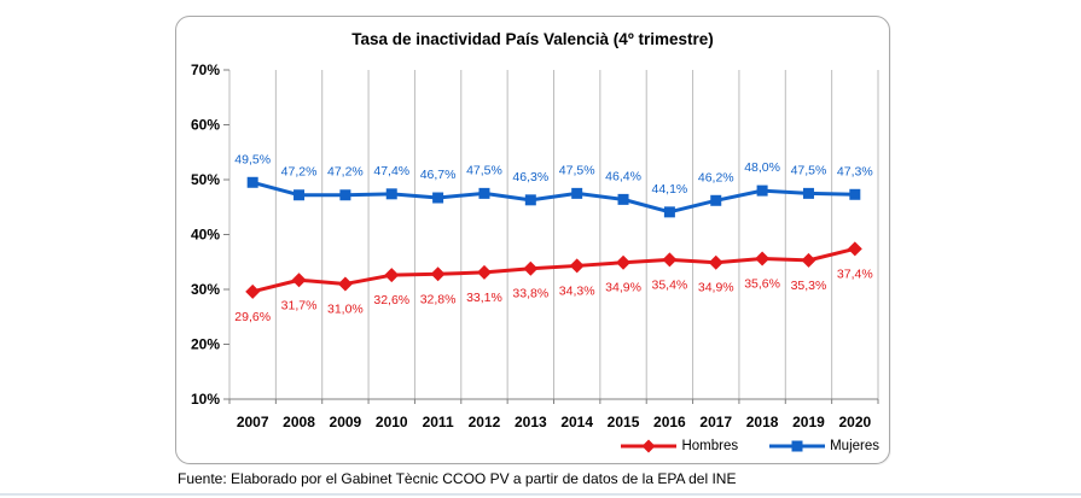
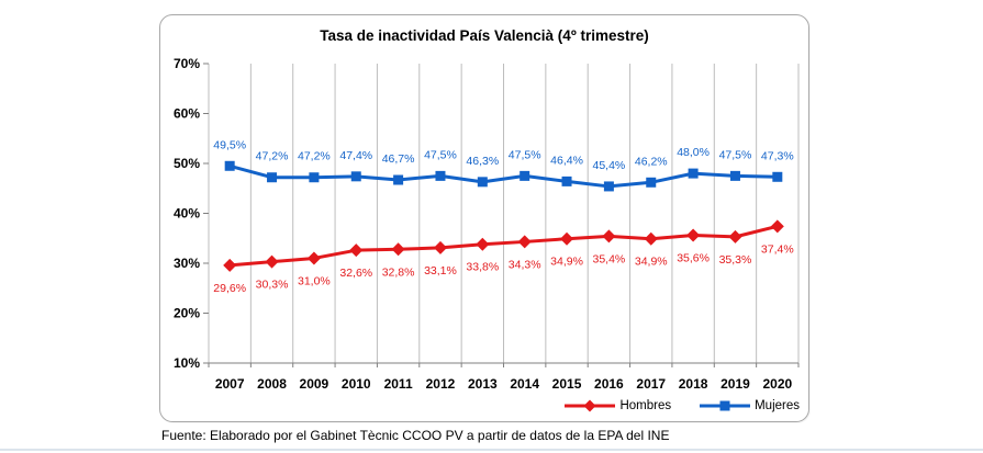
Hombres/2008: 31,7% -> 30,3%
Mujeres/2016: 44,1% -> 45,4%
